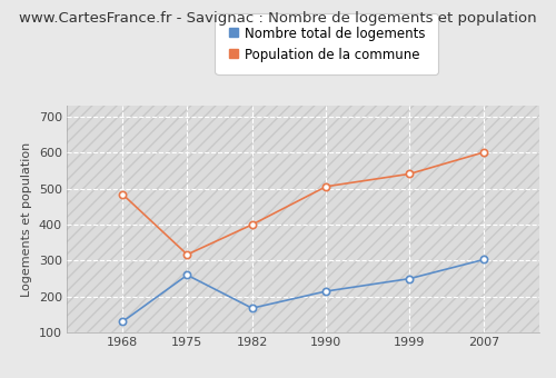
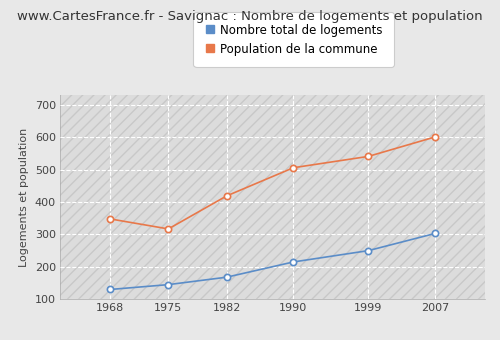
Population de la commune/1968: 485 -> 348
Nombre total de logements/1975: 260 -> 145
Population de la commune/1982: 400 -> 419
